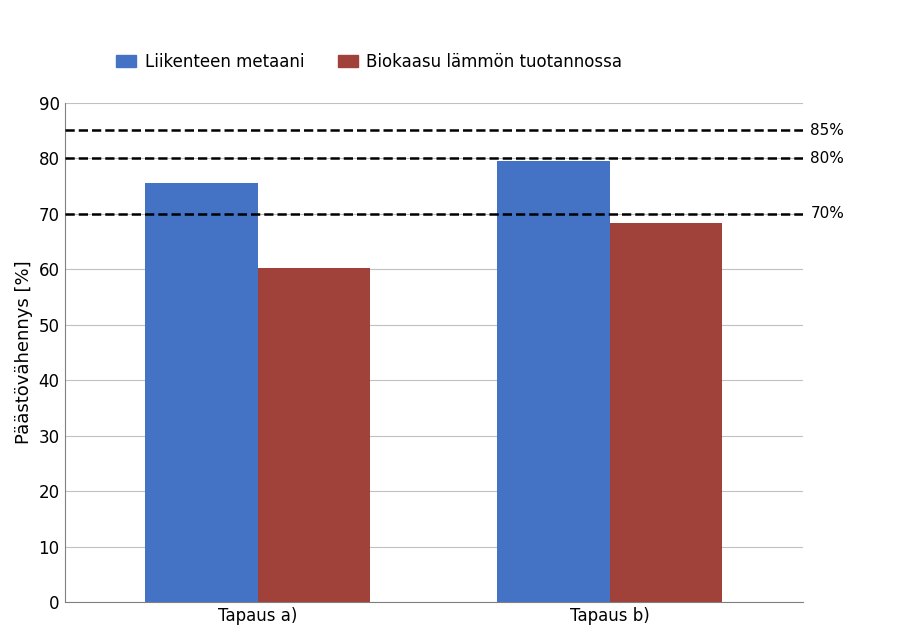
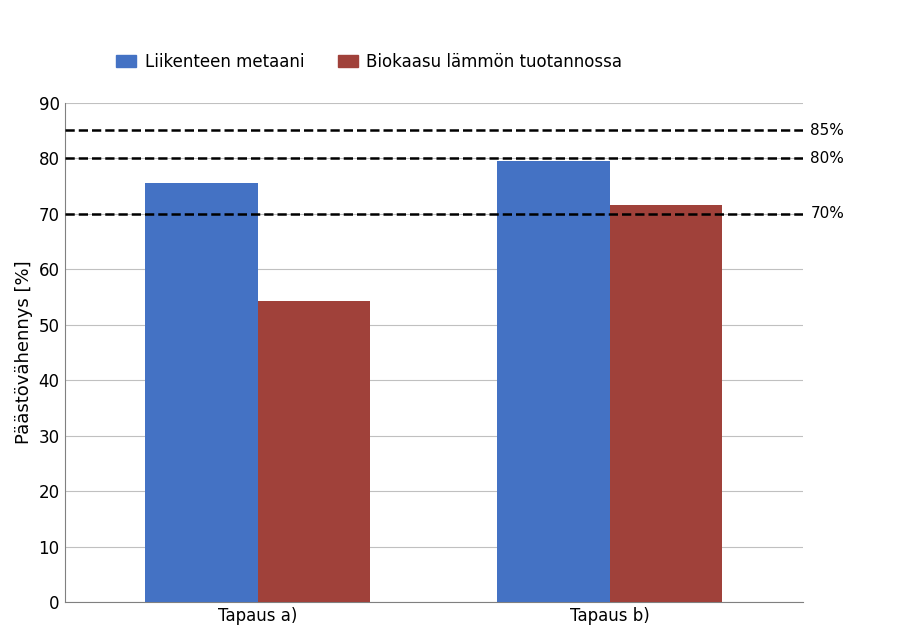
Biokaasu lämmön tuotannossa/Tapaus a): 60.3 -> 54.2
Biokaasu lämmön tuotannossa/Tapaus b): 68.3 -> 71.6
